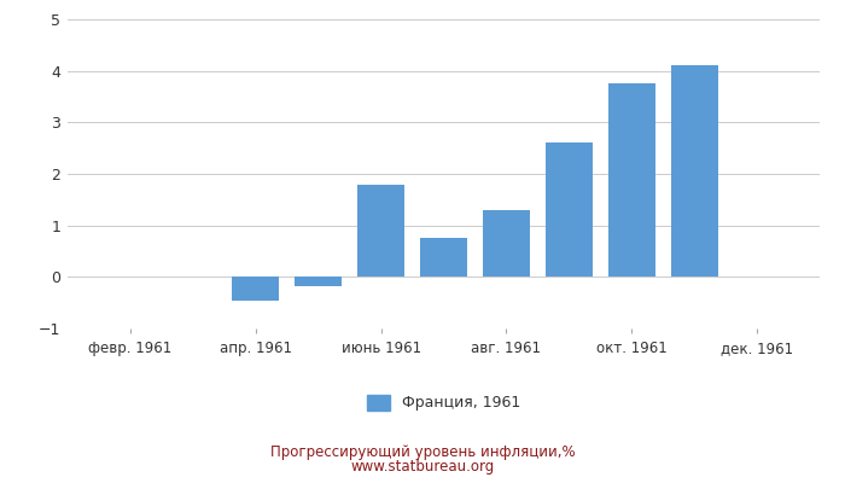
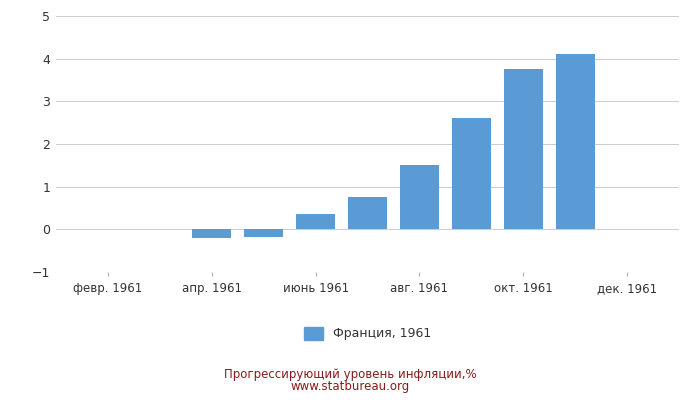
апр. 1961: -0.45 -> -0.20
июнь 1961: 1.80 -> 0.37
авг. 1961: 1.30 -> 1.50
